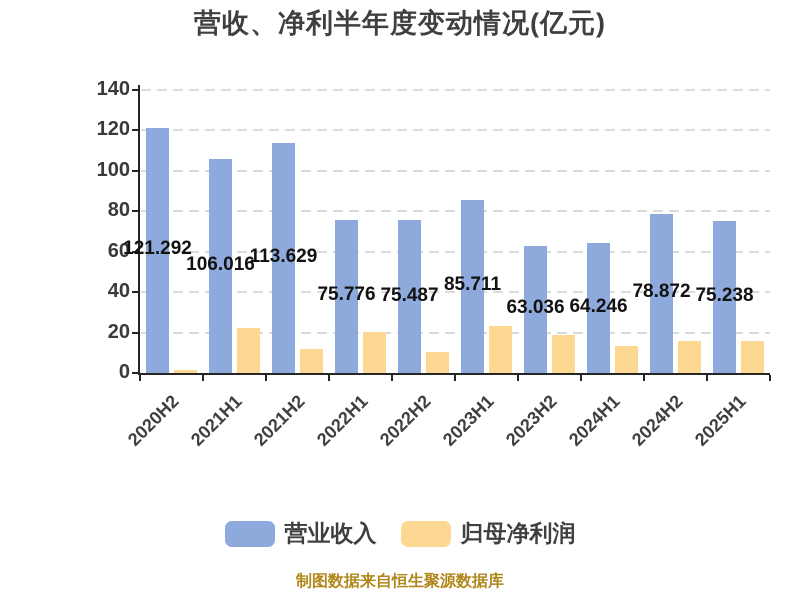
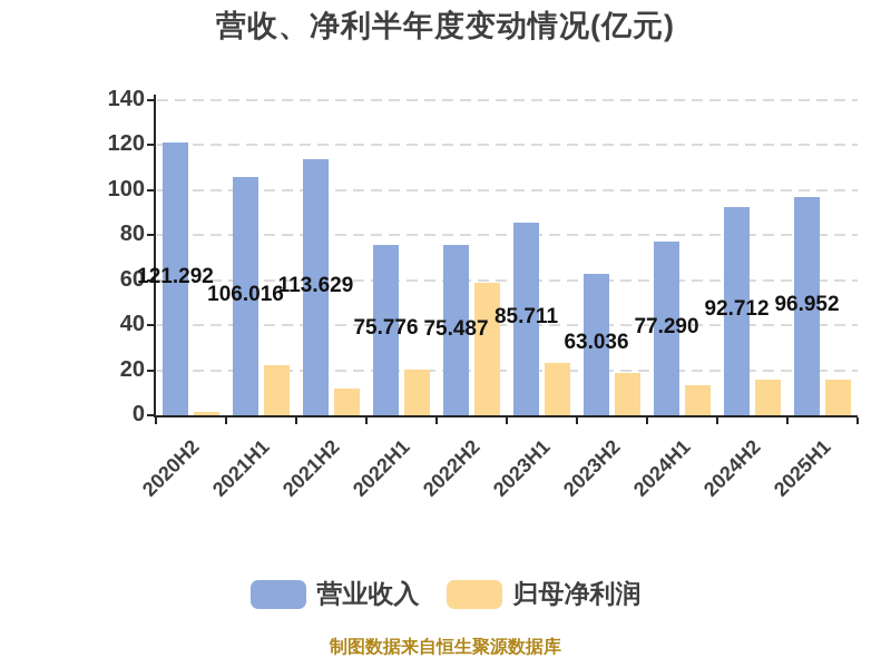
归母净利润/2022H2: 10 -> 59
营业收入/2024H1: 64.246 -> 77.290
营业收入/2024H2: 78.872 -> 92.712
营业收入/2025H1: 75.238 -> 96.952
